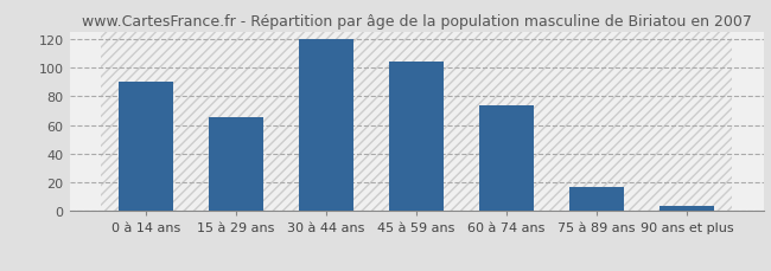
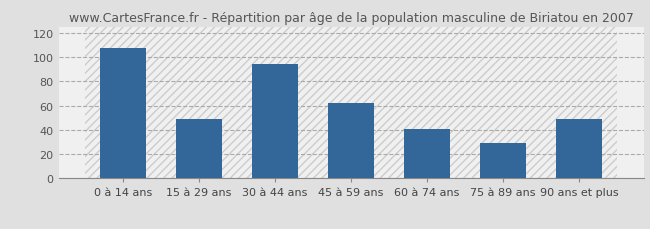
0 à 14 ans: 90 -> 107
15 à 29 ans: 65 -> 49
30 à 44 ans: 120 -> 94
45 à 59 ans: 104 -> 62
60 à 74 ans: 74 -> 41
75 à 89 ans: 17 -> 29
90 ans et plus: 4 -> 49
